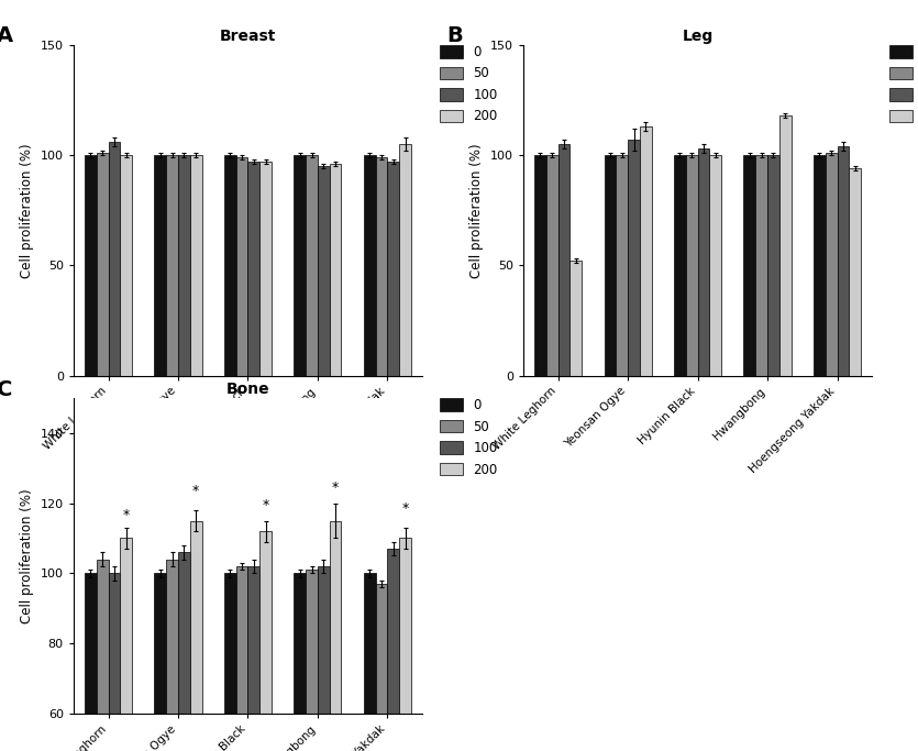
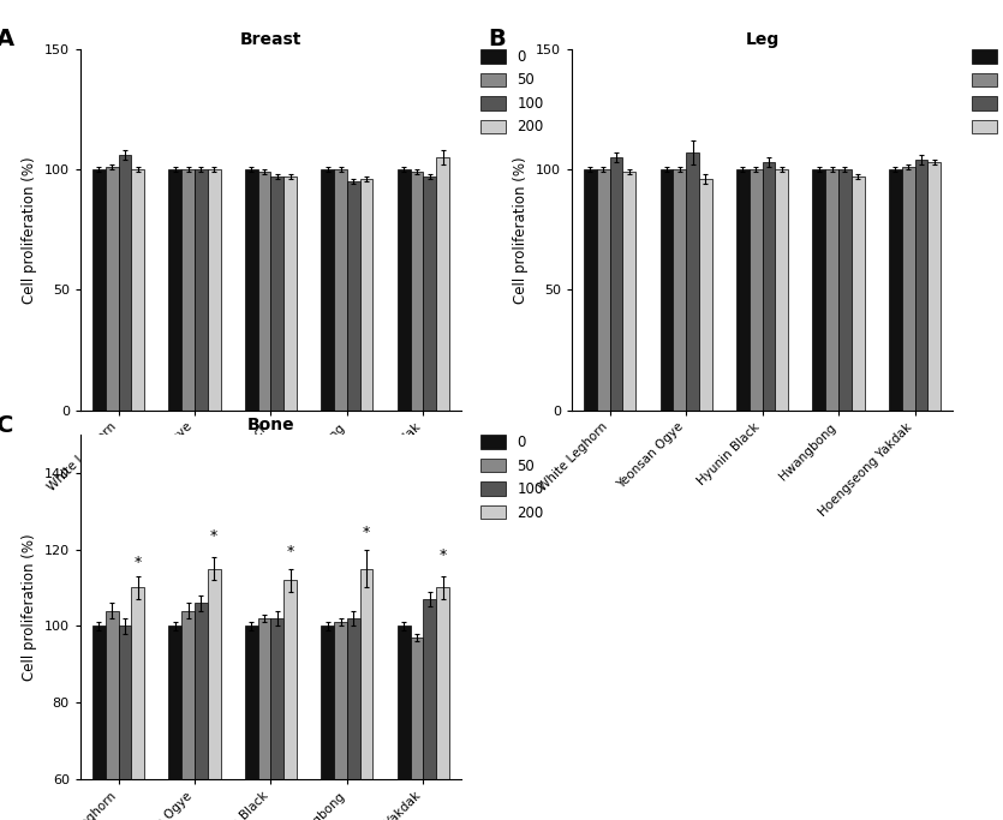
Leg/200/White Leghorn: 52 -> 99
Leg/200/Yeonsan Ogye: 113 -> 96
Leg/200/Hwangbong: 118 -> 97
Leg/200/Hoengseong Yakdak: 94 -> 103
